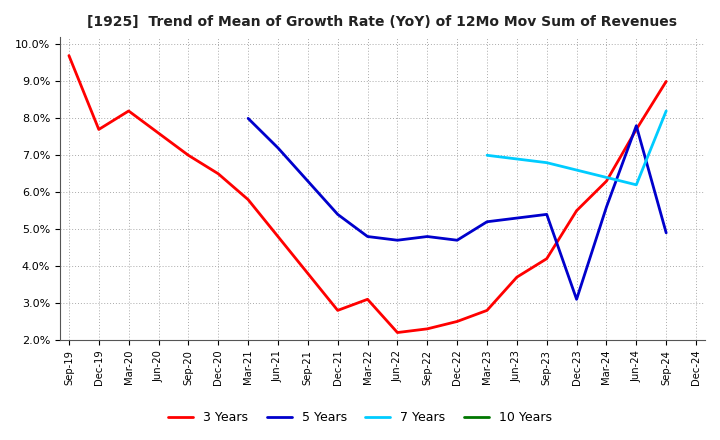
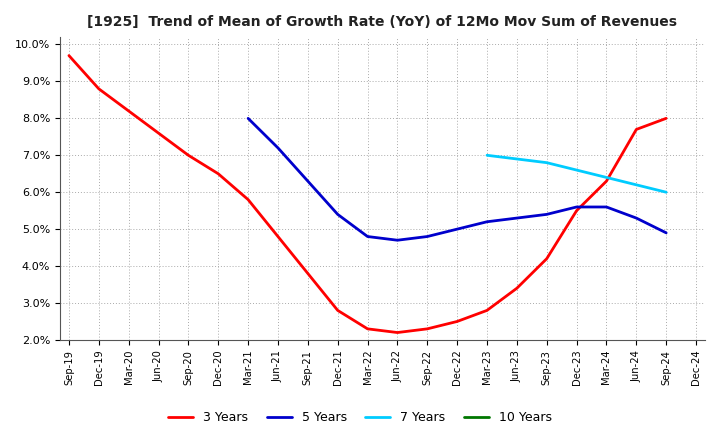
3 Years/Dec-19: 7.7% -> 8.8%
3 Years/Mar-22: 3.1% -> 2.3%
5 Years/Dec-22: 4.7% -> 5.0%
3 Years/Jun-23: 3.7% -> 3.4%
5 Years/Dec-23: 3.1% -> 5.6%
5 Years/Jun-24: 7.8% -> 5.3%
3 Years/Sep-24: 9.0% -> 8.0%
7 Years/Sep-24: 8.2% -> 6.0%
